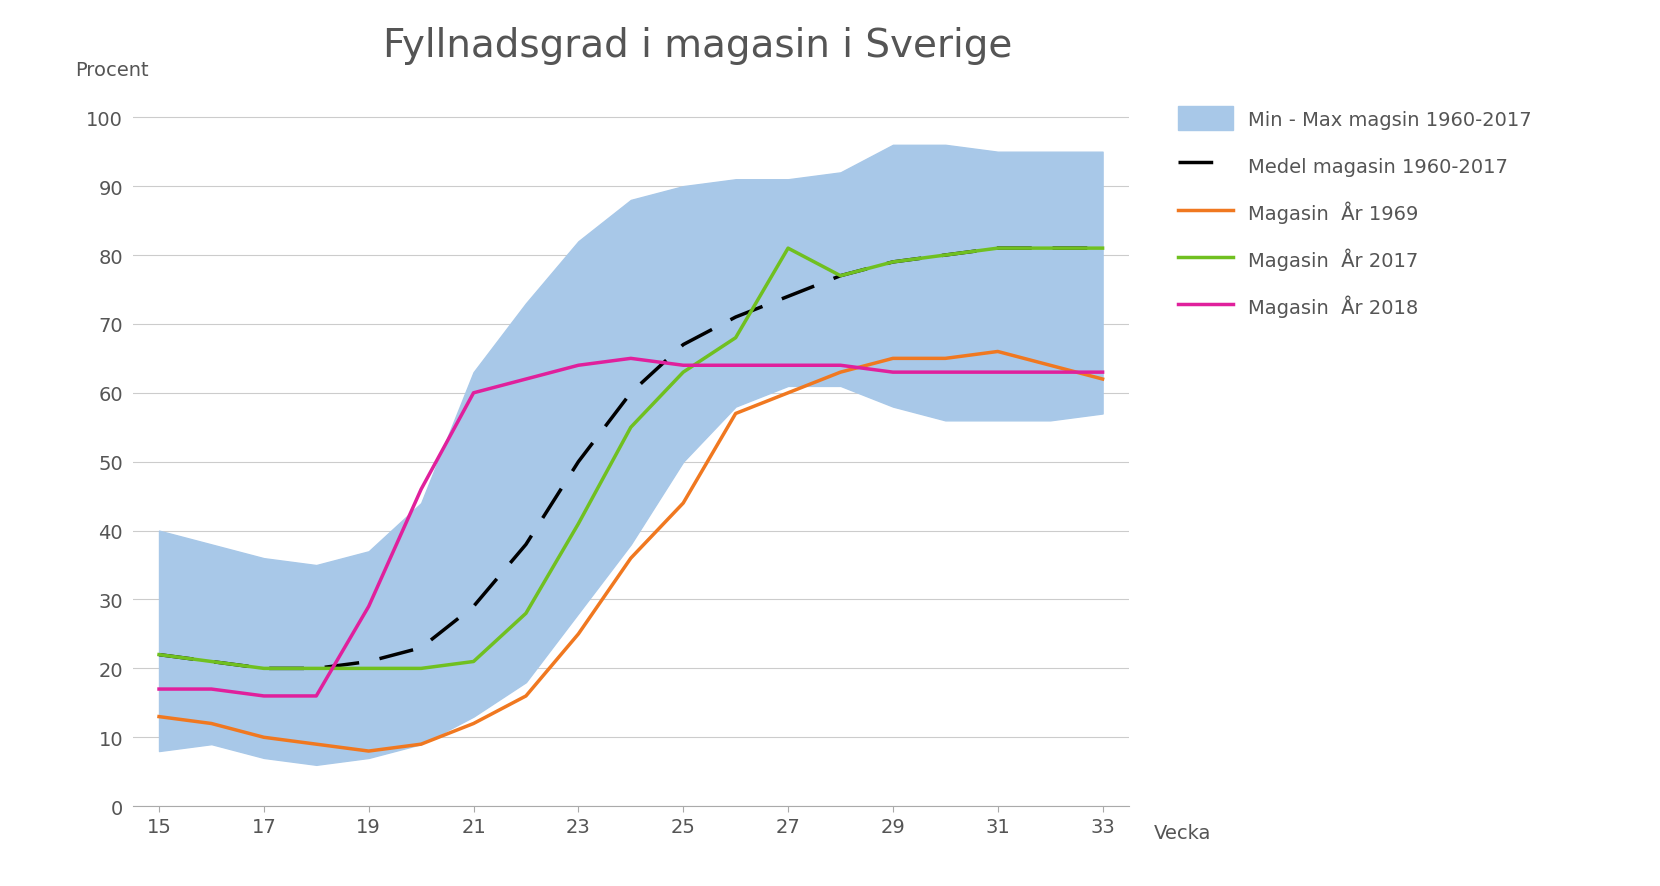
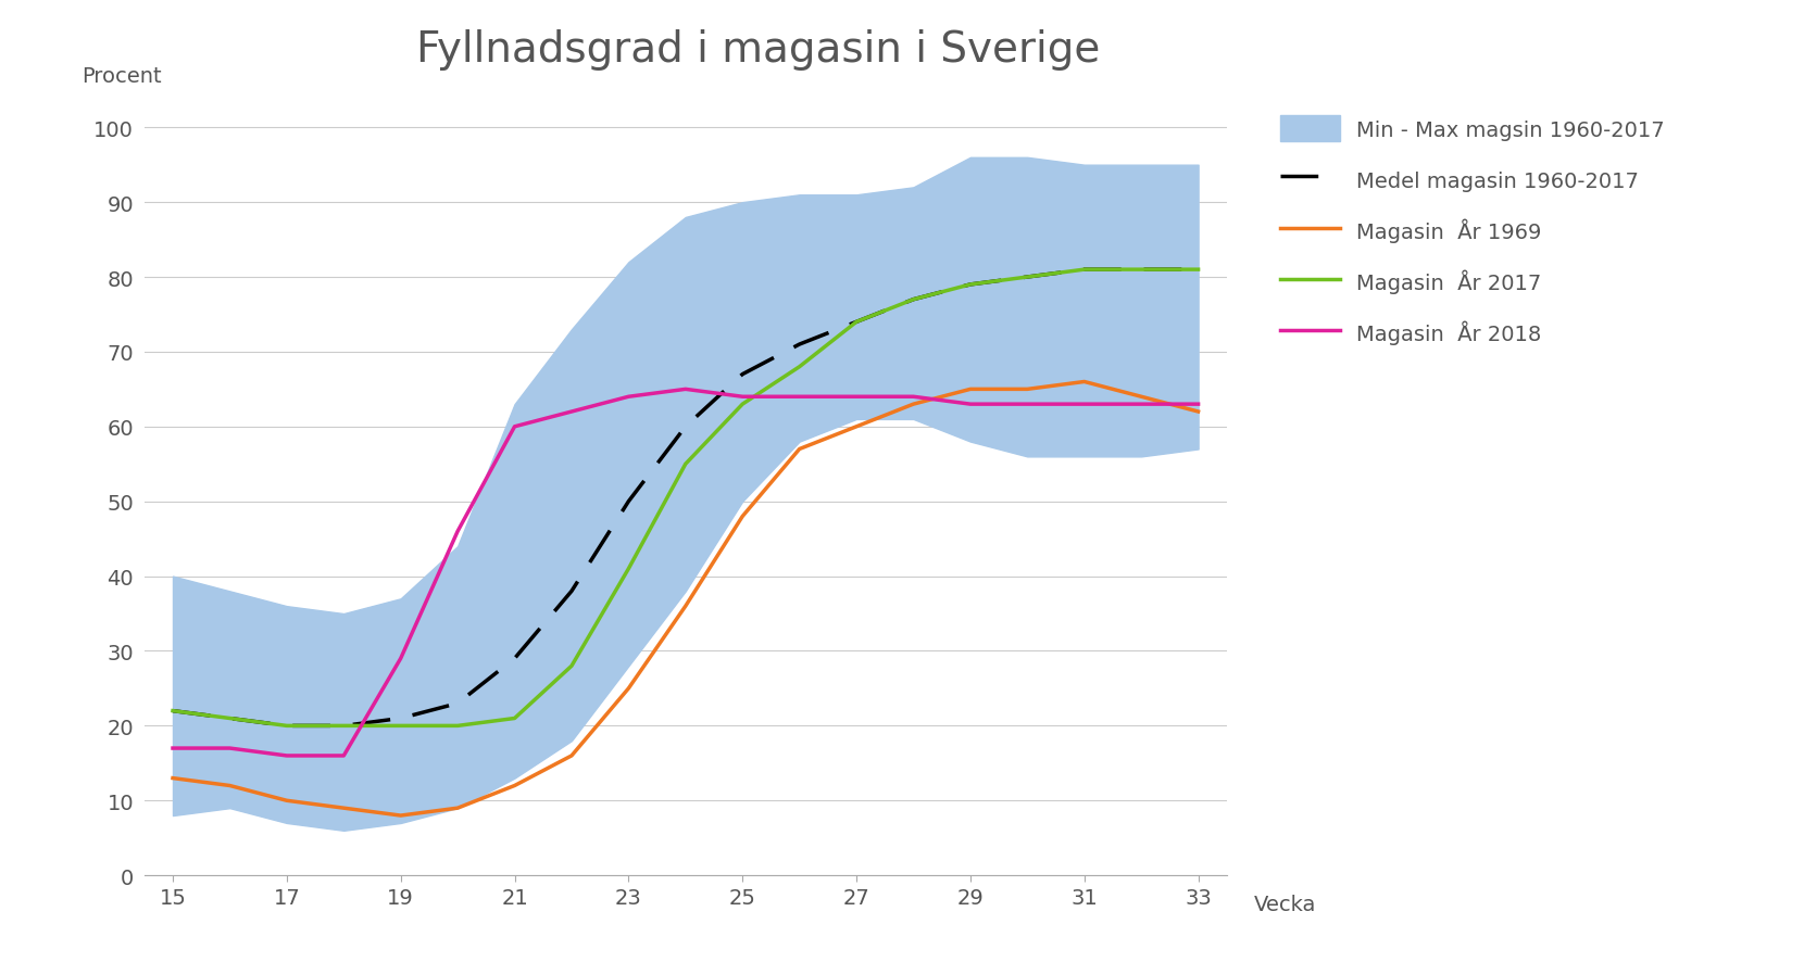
Magasin År 1969/25: 44 -> 48
Magasin År 2017/27: 81 -> 74
